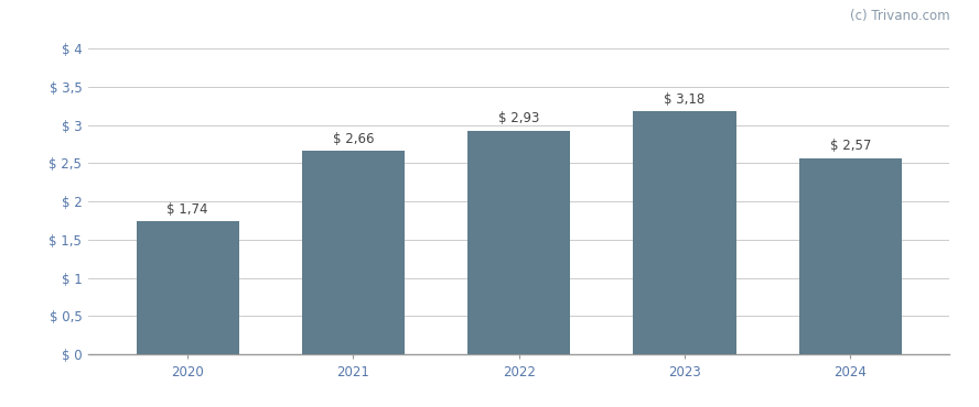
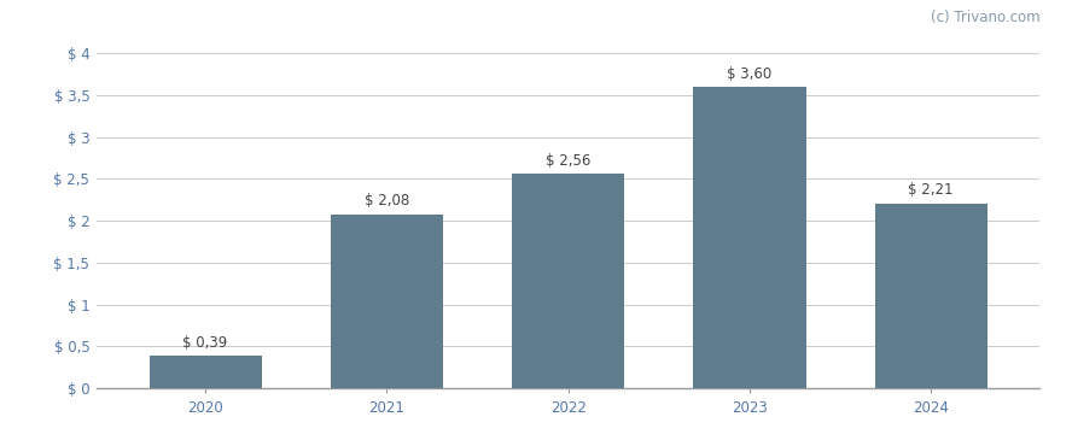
2020: 1,74 -> 0,39
2021: 2,66 -> 2,08
2022: 2,93 -> 2,56
2023: 3,18 -> 3,60
2024: 2,57 -> 2,21
